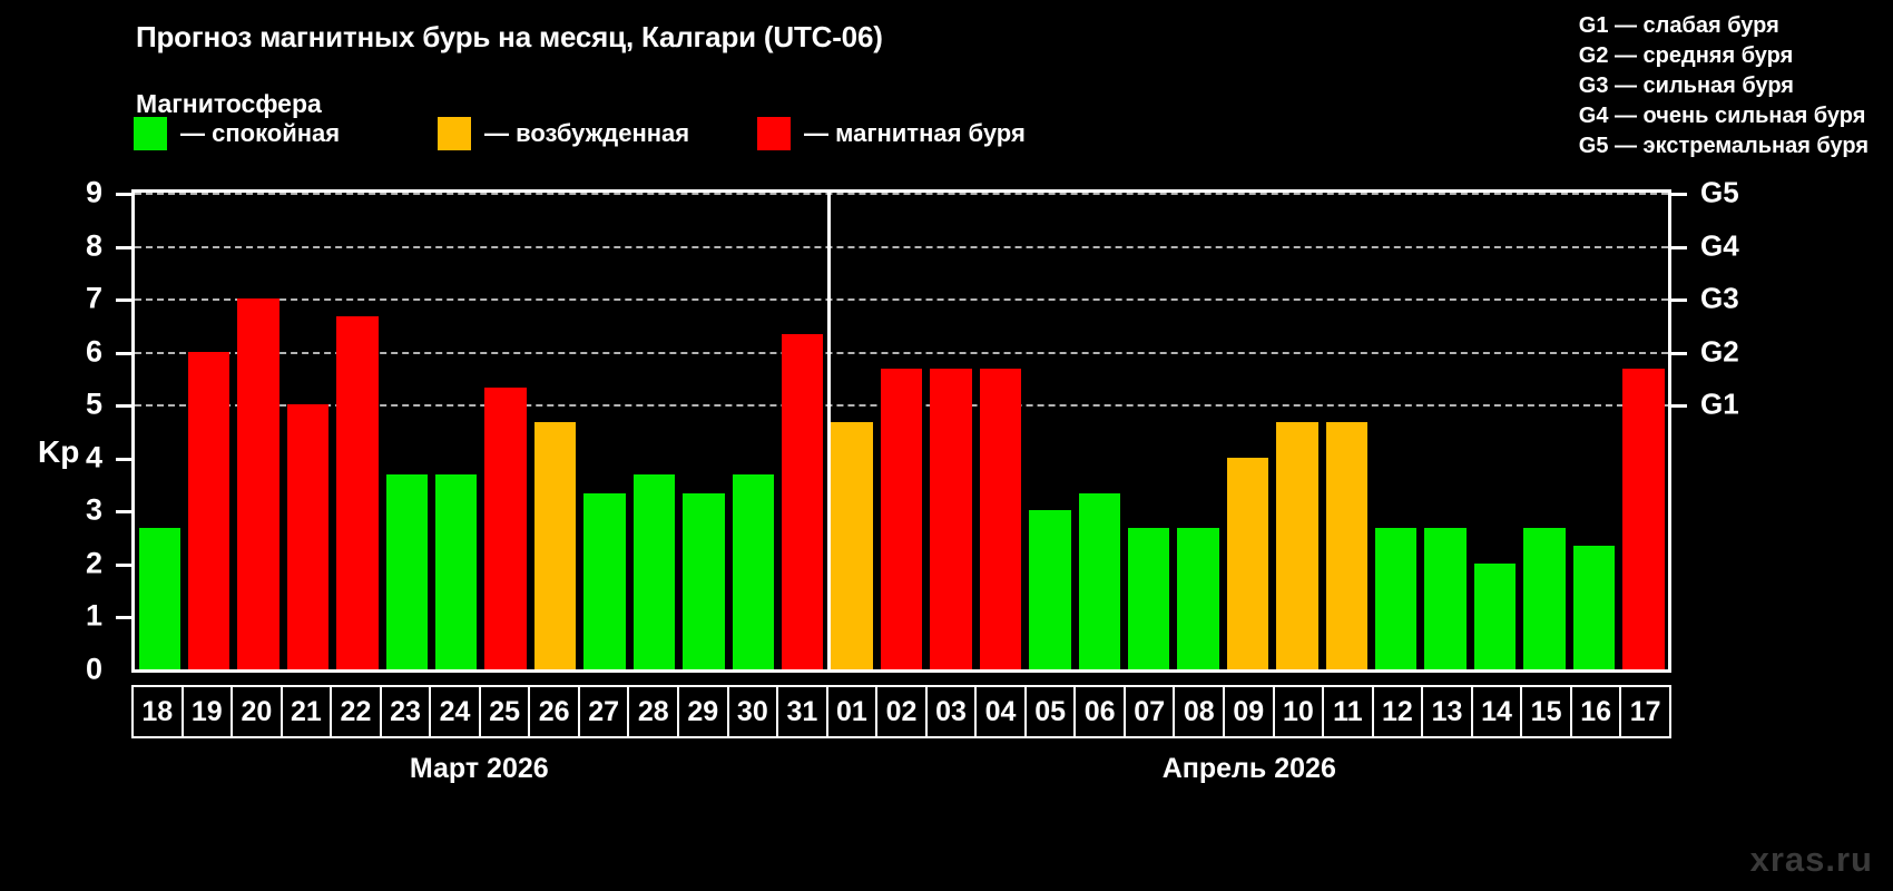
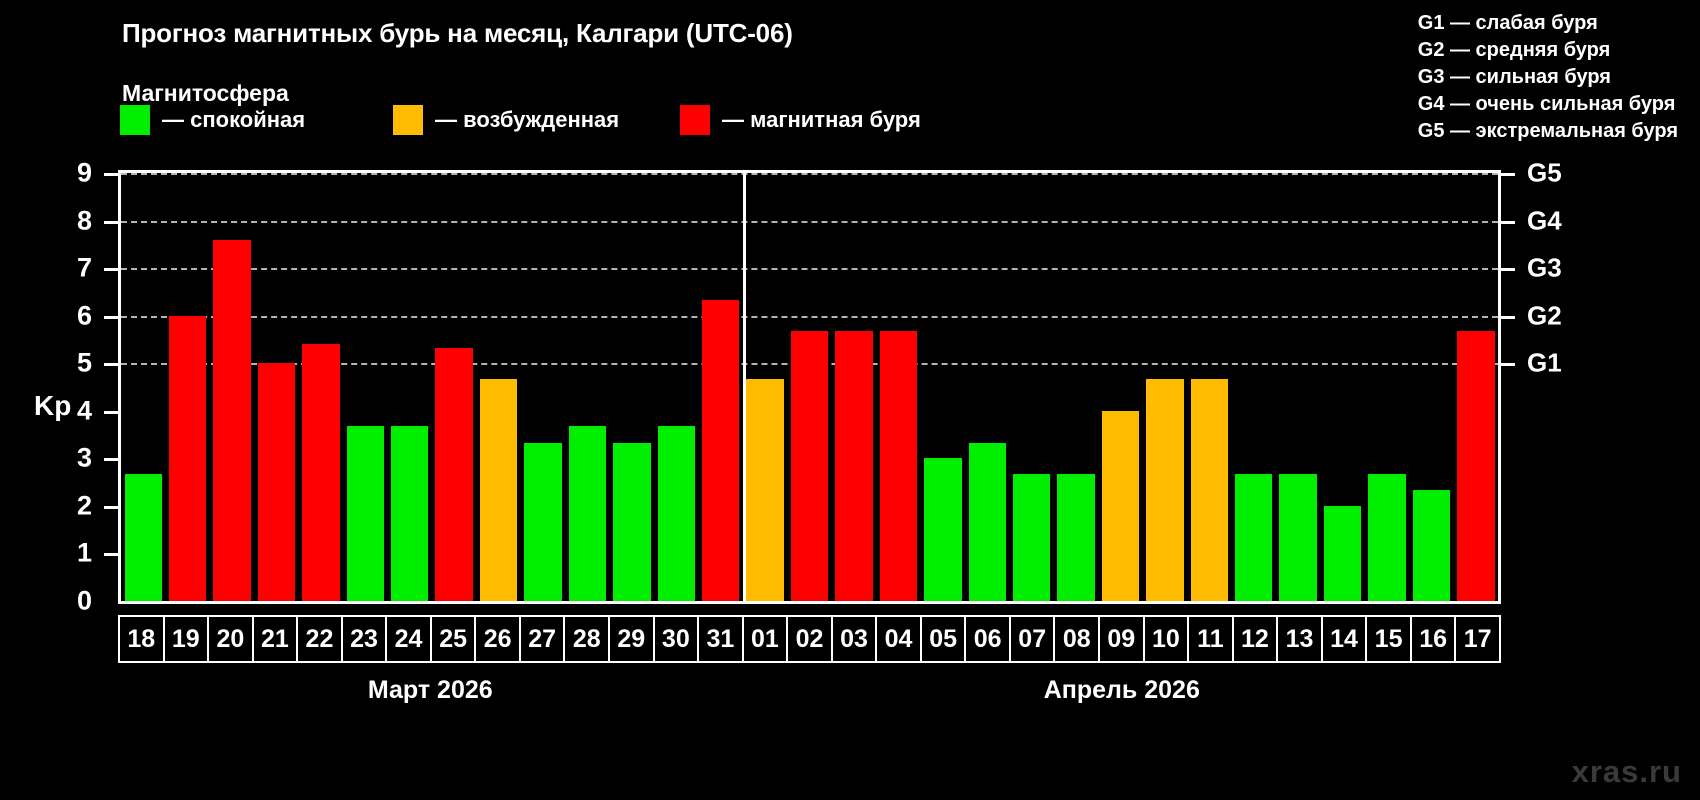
20: 7.0 -> 7.6
22: 6.7 -> 5.4
